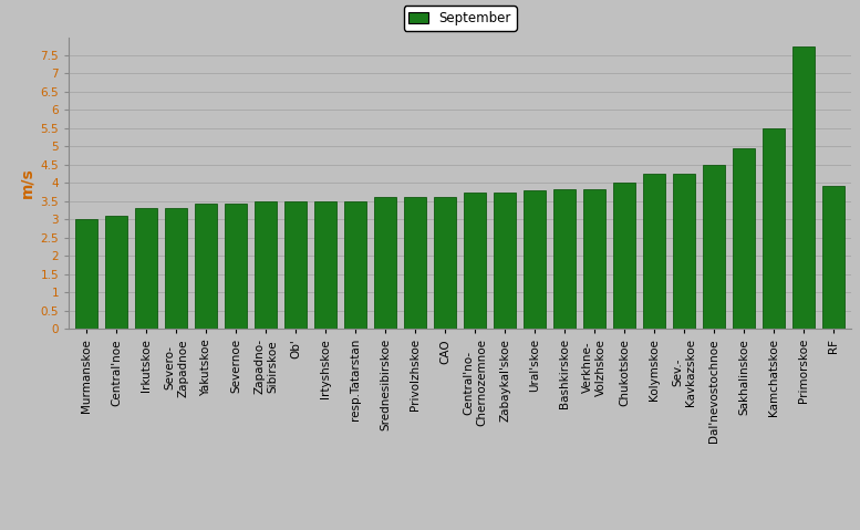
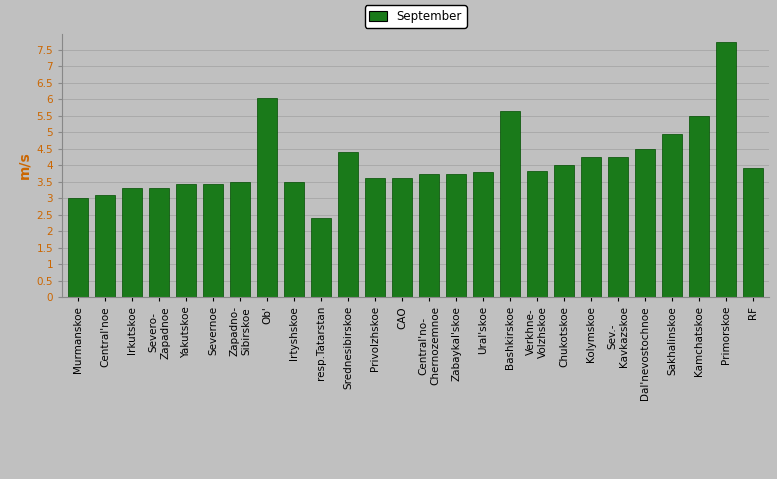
Ob': 3.50 -> 6.05
resp.Tatarstan: 3.50 -> 2.40
Srednesibirskoe: 3.60 -> 4.40
Bashkirskoe: 3.83 -> 5.65
